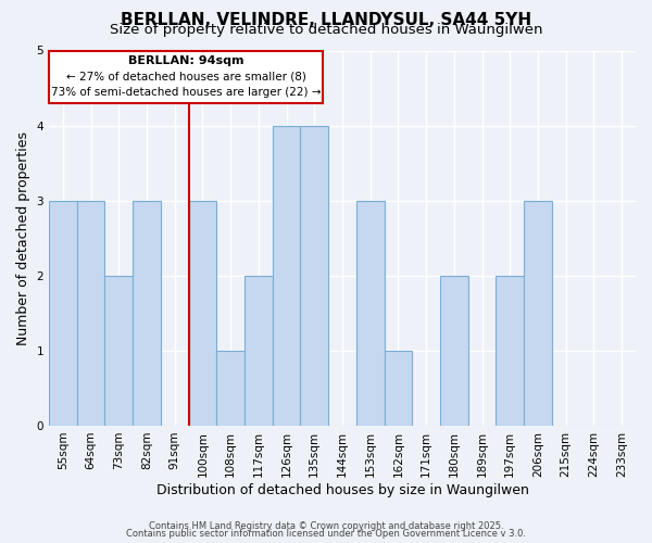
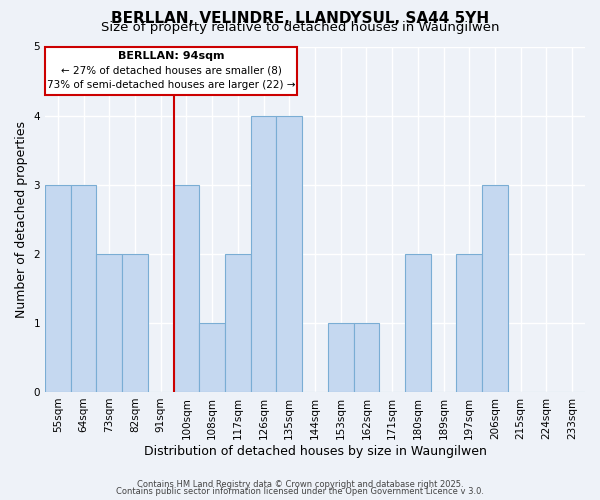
82sqm: 3 -> 2
153sqm: 3 -> 1
